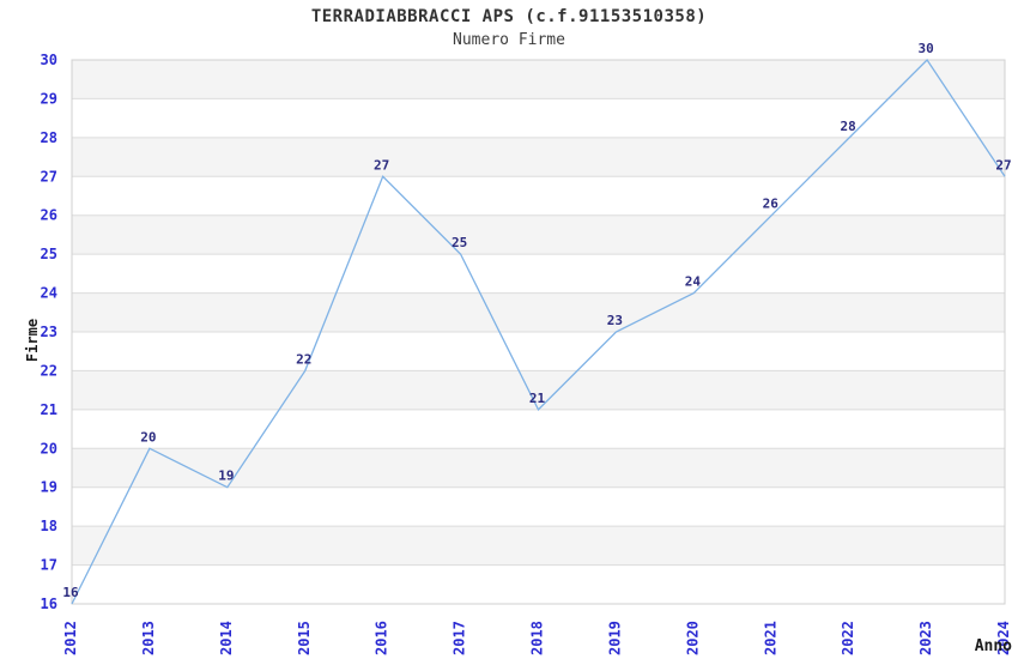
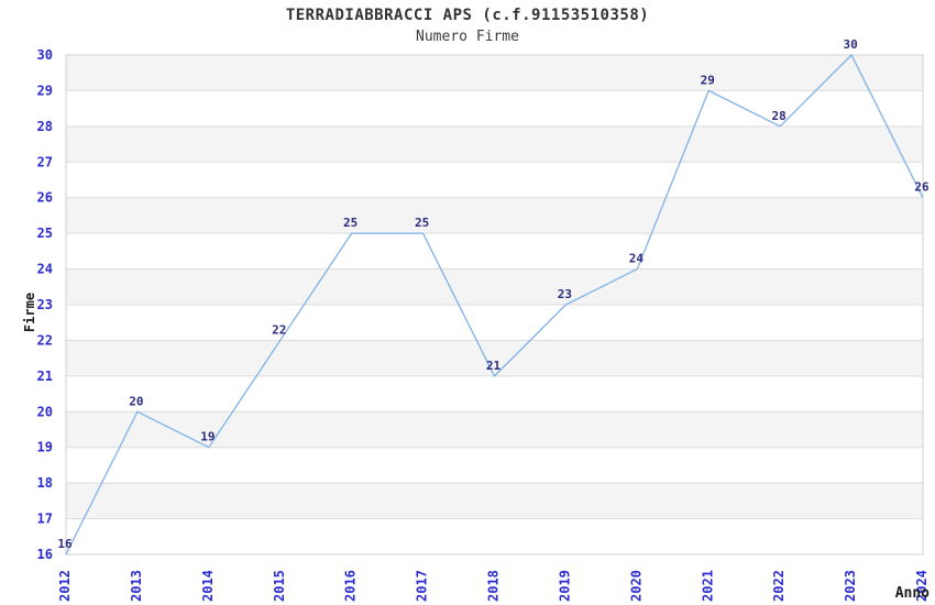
2016: 27 -> 25
2021: 26 -> 29
2024: 27 -> 26
